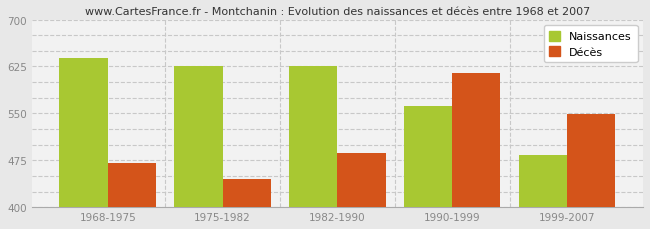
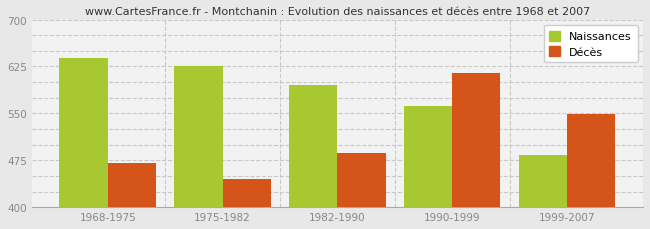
Naissances/1982-1990: 625 -> 596
